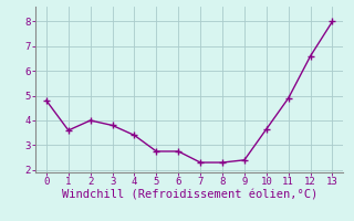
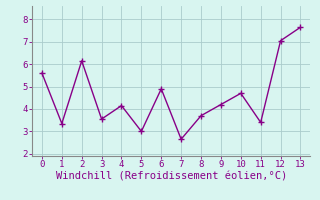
0: 4.80 -> 5.60
1: 3.60 -> 3.35
2: 4.00 -> 6.15
3: 3.80 -> 3.55
4: 3.40 -> 4.15
5: 2.75 -> 3.00
6: 2.75 -> 4.90
7: 2.30 -> 2.65
8: 2.30 -> 3.70
9: 2.40 -> 4.20
10: 3.65 -> 4.70
11: 4.90 -> 3.40
12: 6.60 -> 7.05
13: 8.00 -> 7.65
